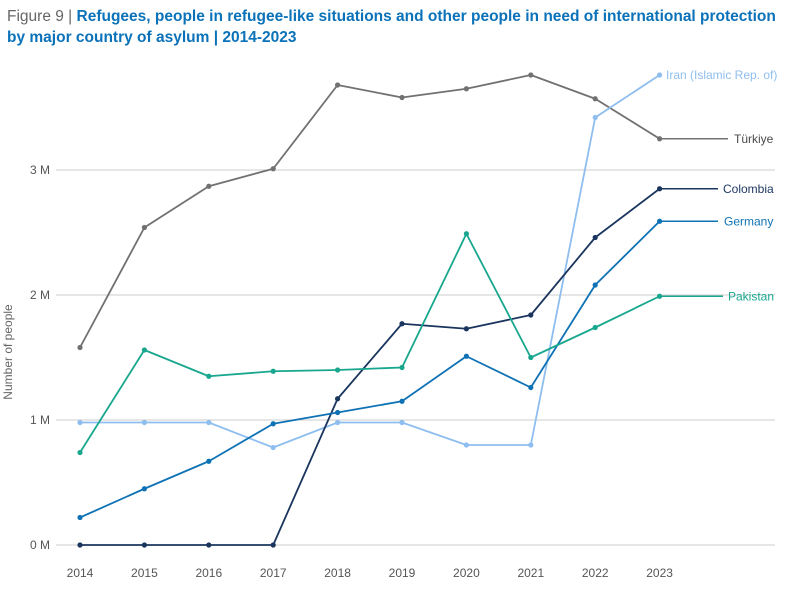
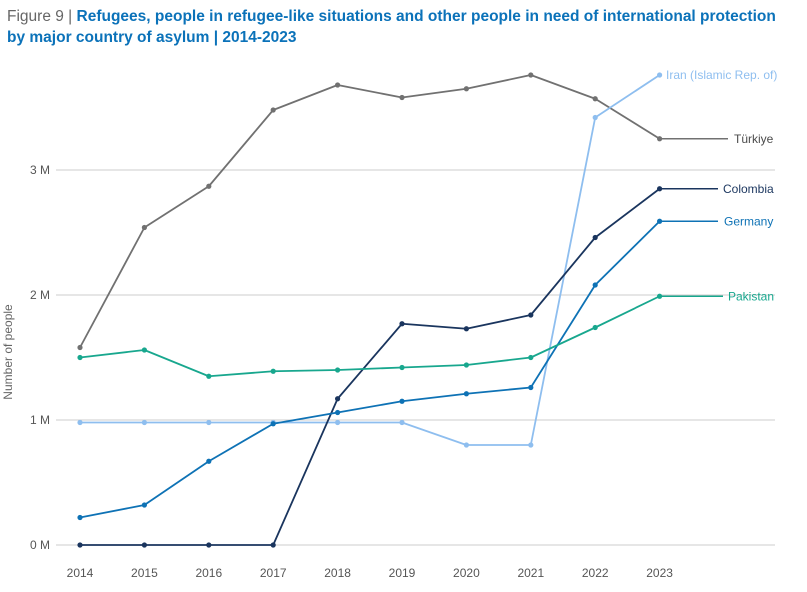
Pakistan/2014: 0.74M -> 1.50M
Germany/2015: 0.45M -> 0.32M
Türkiye/2017: 3.01M -> 3.48M
Iran (Islamic Rep. of)/2017: 0.78M -> 0.98M
Germany/2020: 1.51M -> 1.21M
Pakistan/2020: 2.49M -> 1.44M
